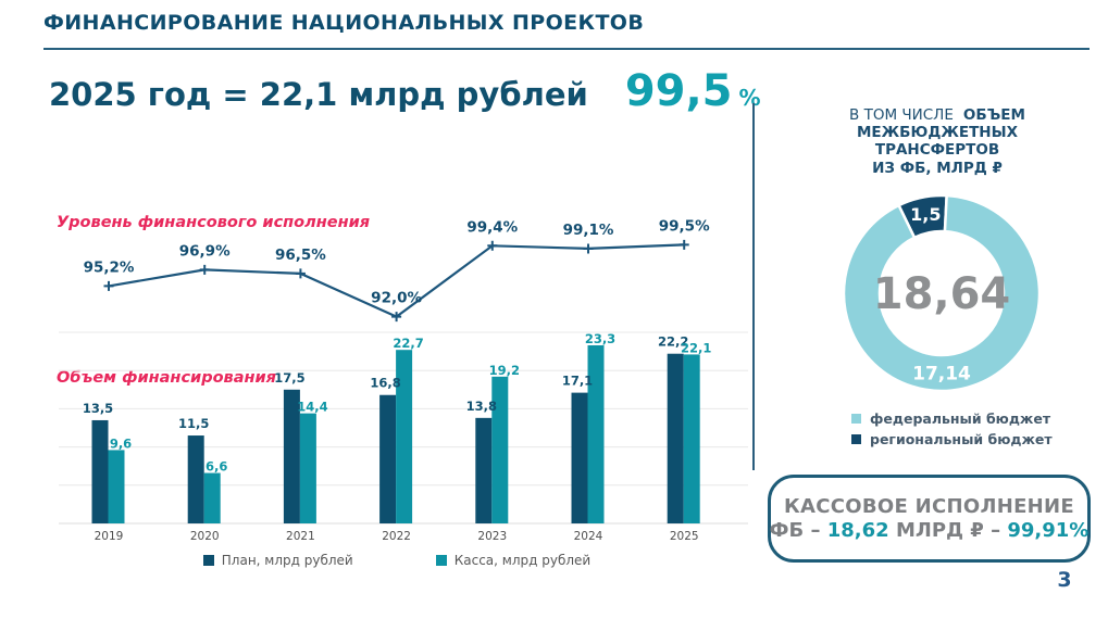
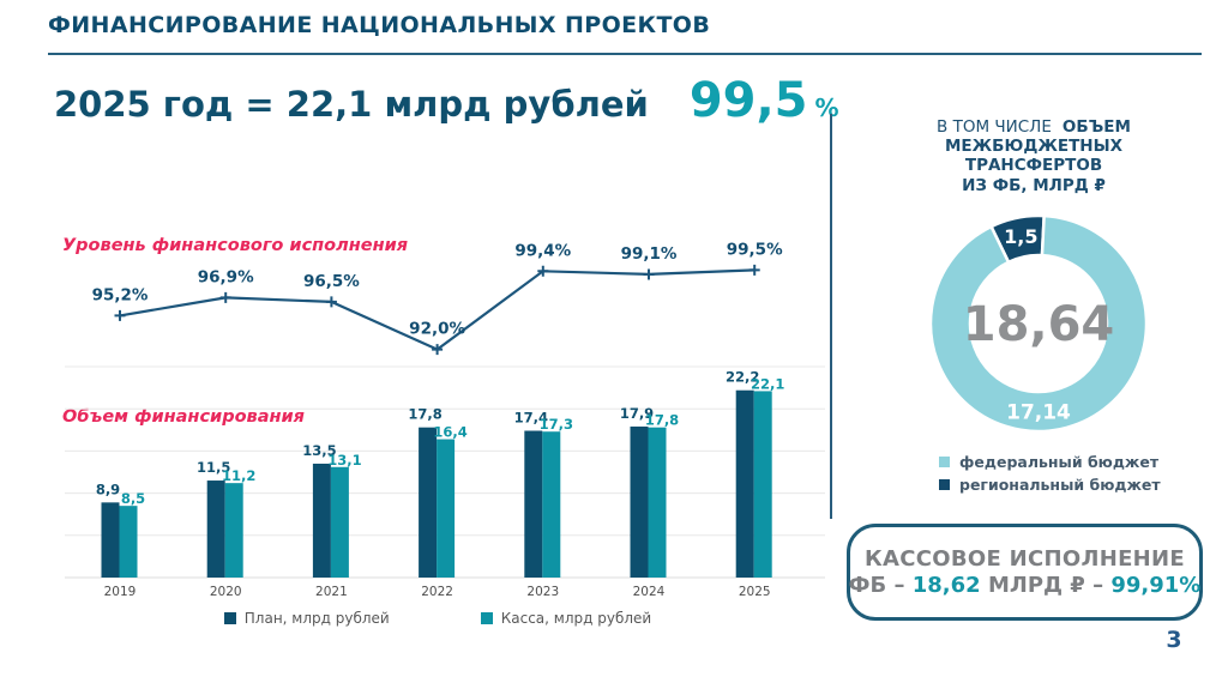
Объем финансирования/План, млрд рублей/2019: 13,5 -> 8,9
Объем финансирования/Касса, млрд рублей/2019: 9,6 -> 8,5
Объем финансирования/Касса, млрд рублей/2020: 6,6 -> 11,2
Объем финансирования/План, млрд рублей/2021: 17,5 -> 13,5
Объем финансирования/Касса, млрд рублей/2021: 14,4 -> 13,1
Объем финансирования/План, млрд рублей/2022: 16,8 -> 17,8
Объем финансирования/Касса, млрд рублей/2022: 22,7 -> 16,4
Объем финансирования/План, млрд рублей/2023: 13,8 -> 17,4
Объем финансирования/Касса, млрд рублей/2023: 19,2 -> 17,3
Объем финансирования/План, млрд рублей/2024: 17,1 -> 17,9
Объем финансирования/Касса, млрд рублей/2024: 23,3 -> 17,8
